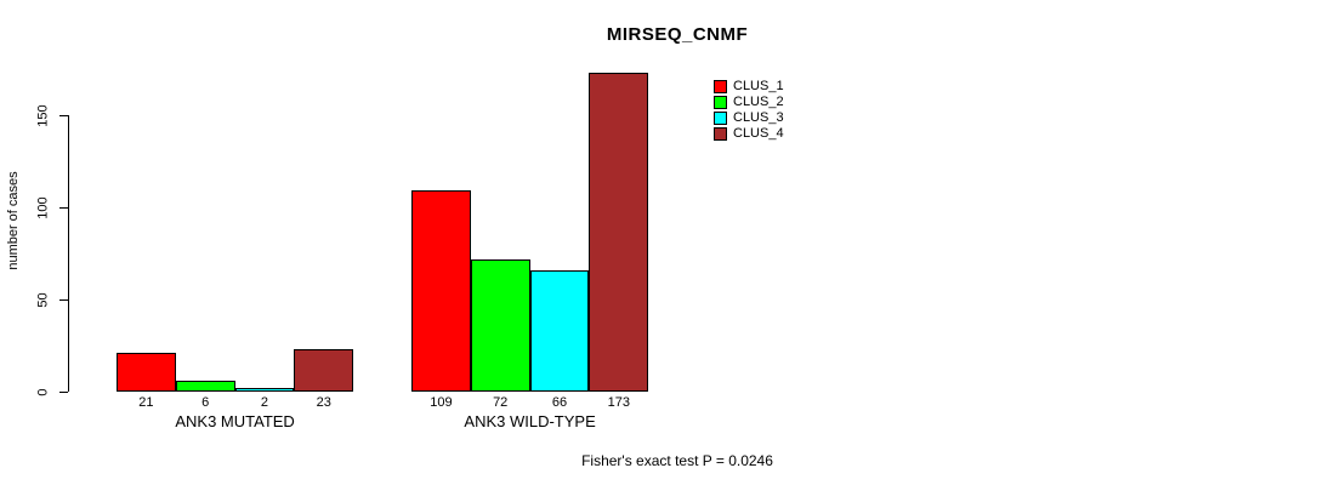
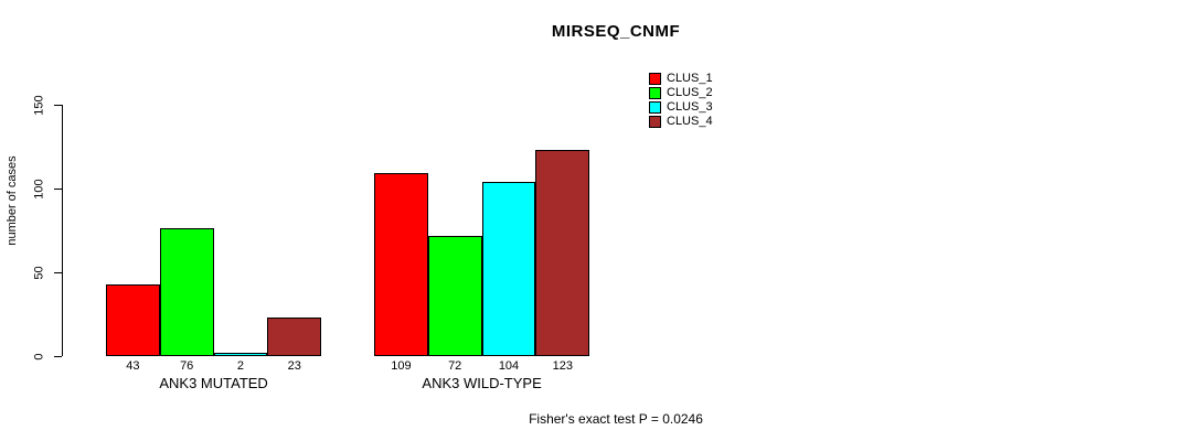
CLUS_1/ANK3 MUTATED: 21 -> 43
CLUS_2/ANK3 MUTATED: 6 -> 76
CLUS_3/ANK3 WILD-TYPE: 66 -> 104
CLUS_4/ANK3 WILD-TYPE: 173 -> 123
